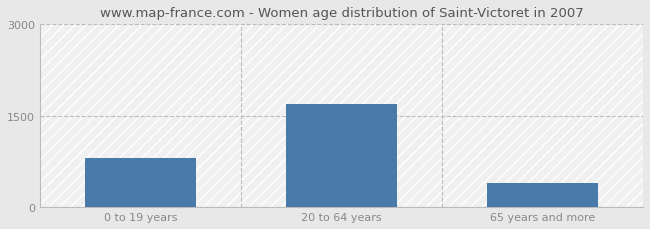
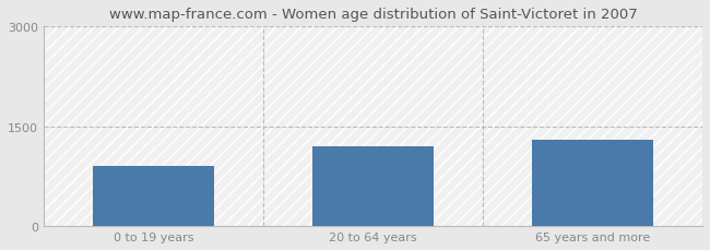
0 to 19 years: 800 -> 900
20 to 64 years: 1700 -> 1200
65 years and more: 400 -> 1300
